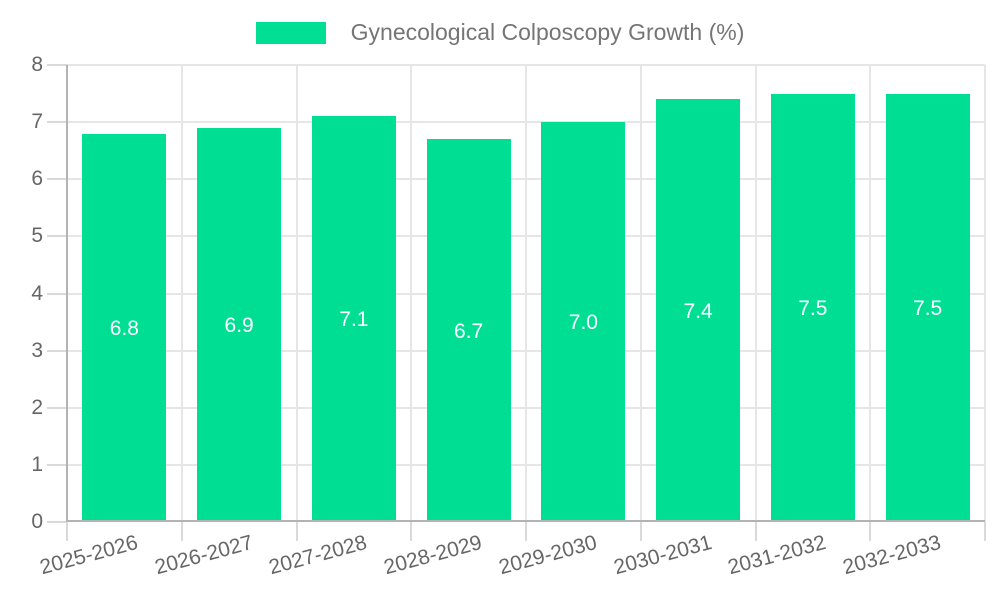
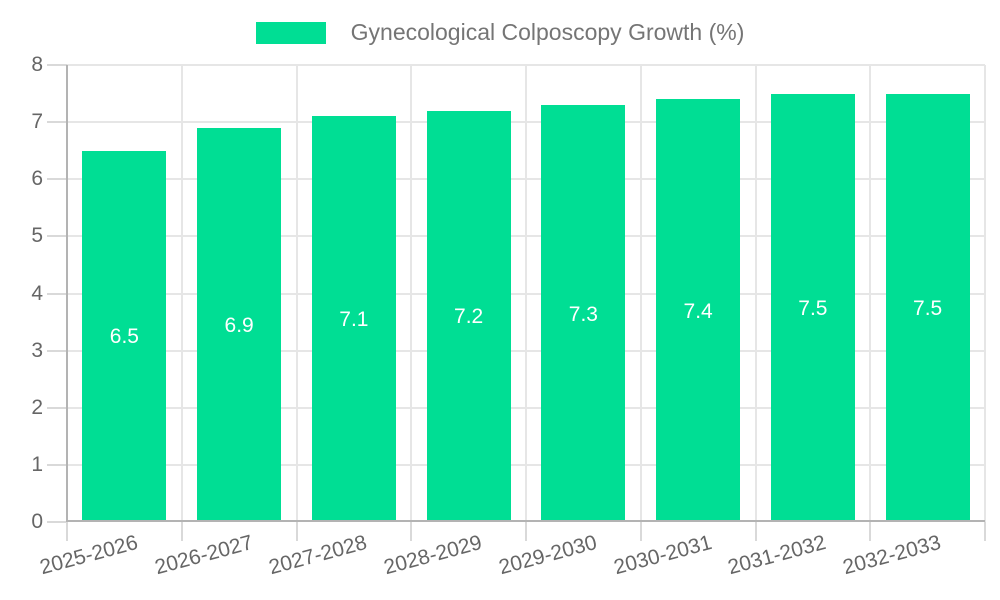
2025-2026: 6.8 -> 6.5
2028-2029: 6.7 -> 7.2
2029-2030: 7.0 -> 7.3
